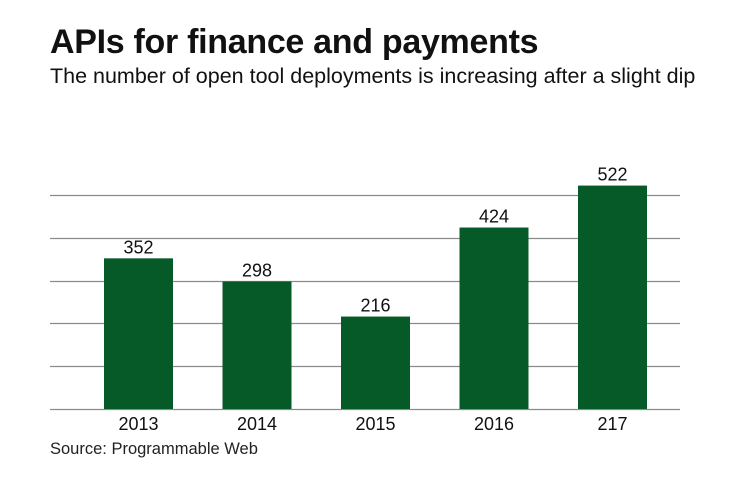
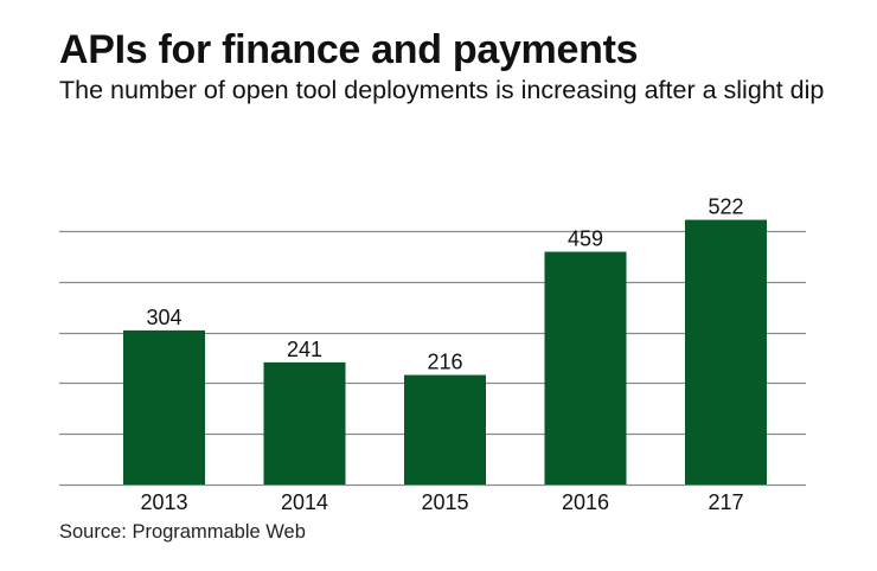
2013: 352 -> 304
2014: 298 -> 241
2016: 424 -> 459
